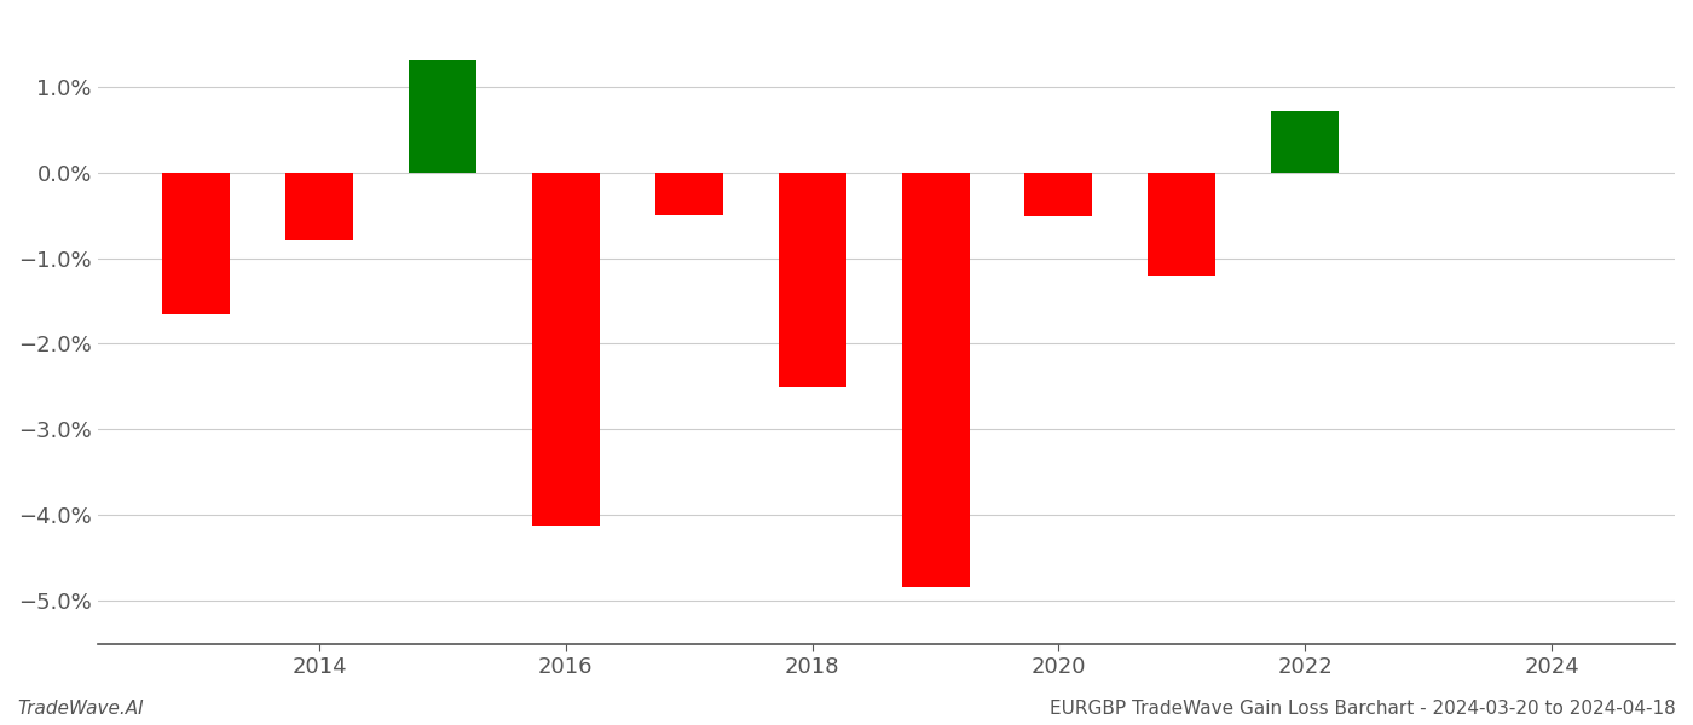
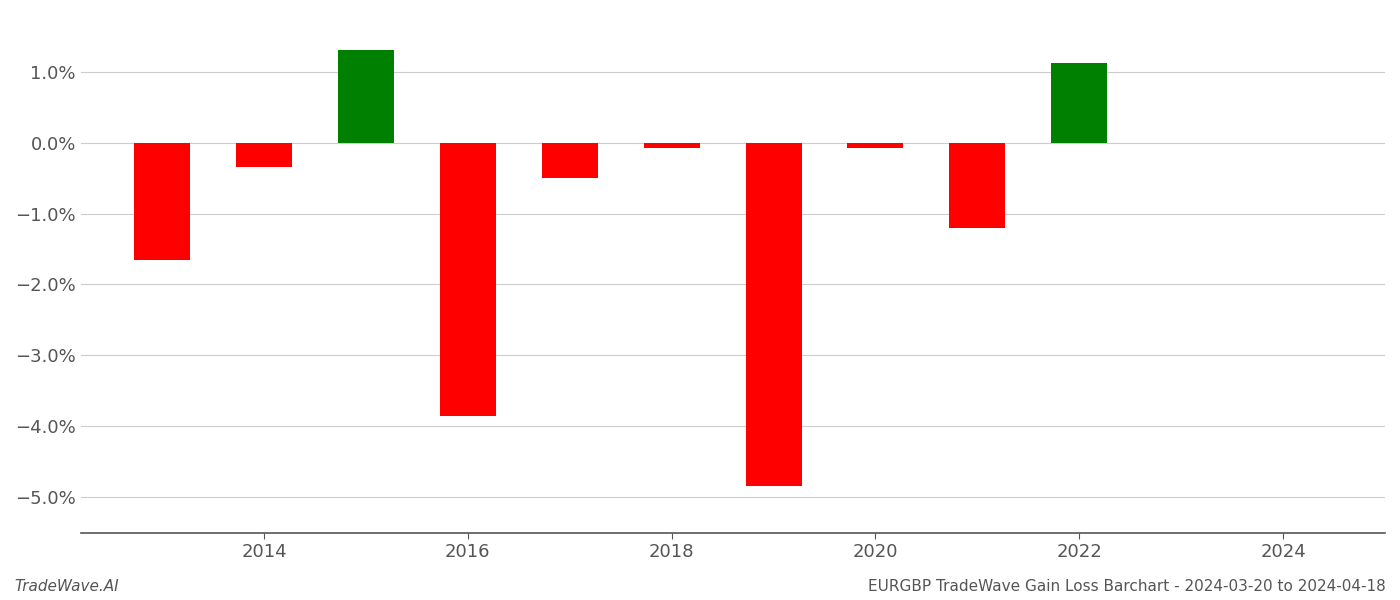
2014: -0.80% -> -0.35%
2016: -4.12% -> -3.85%
2018: -2.50% -> -0.07%
2020: -0.52% -> -0.07%
2022: 0.72% -> 1.12%
